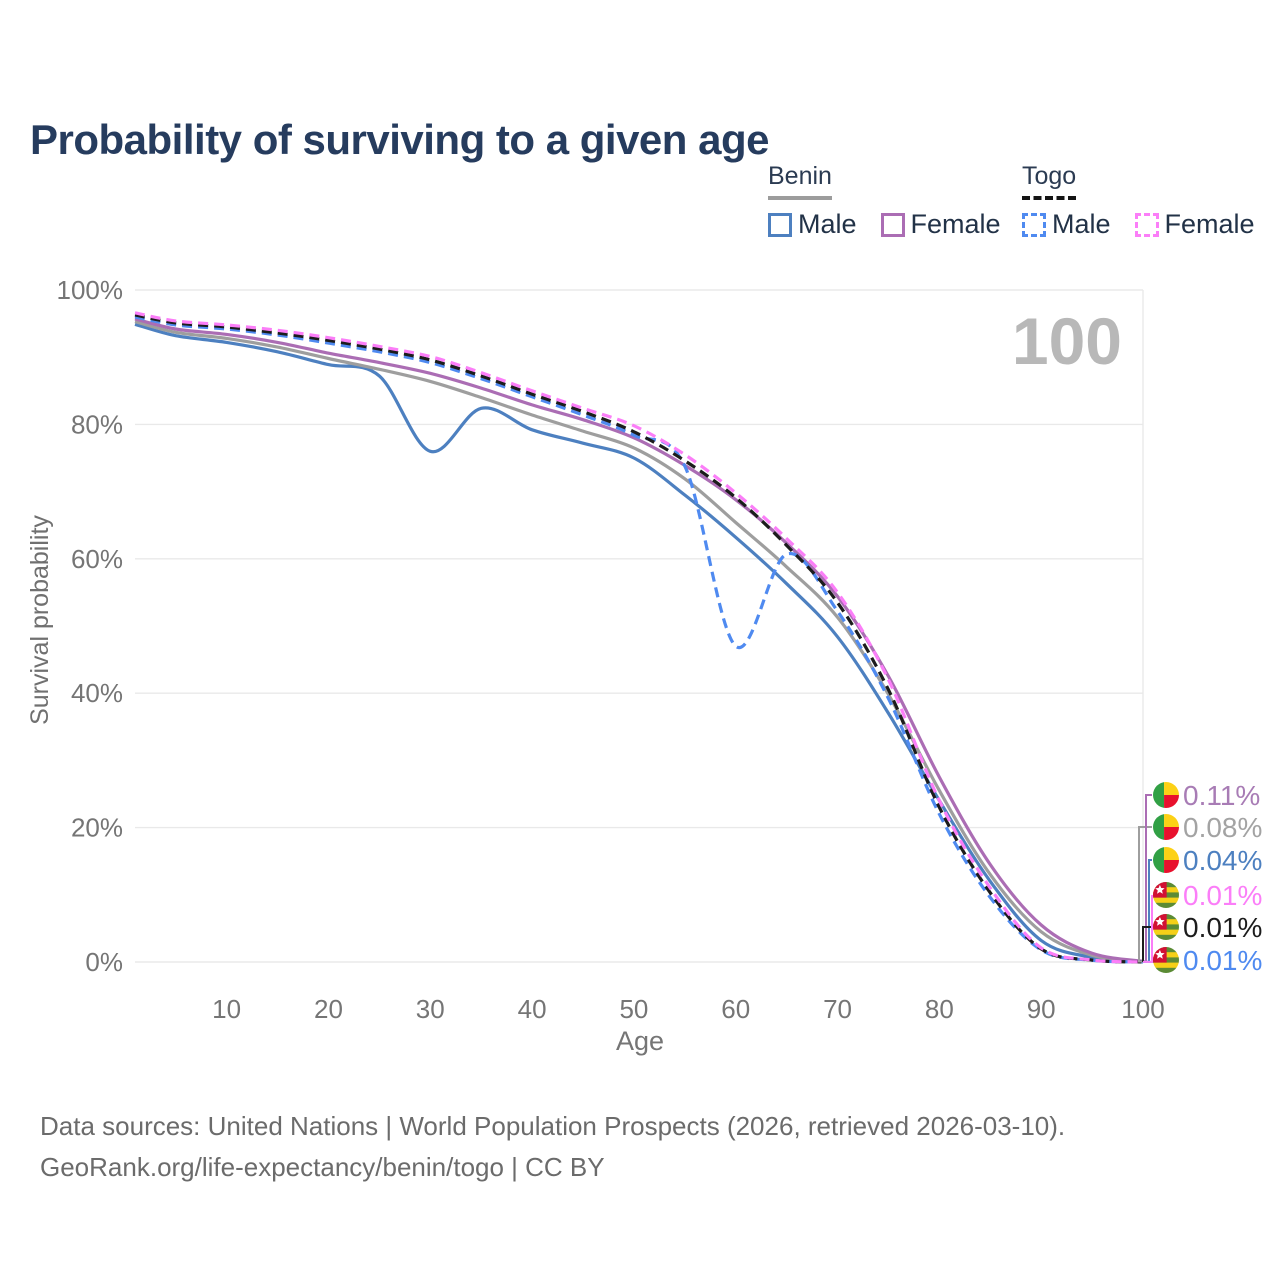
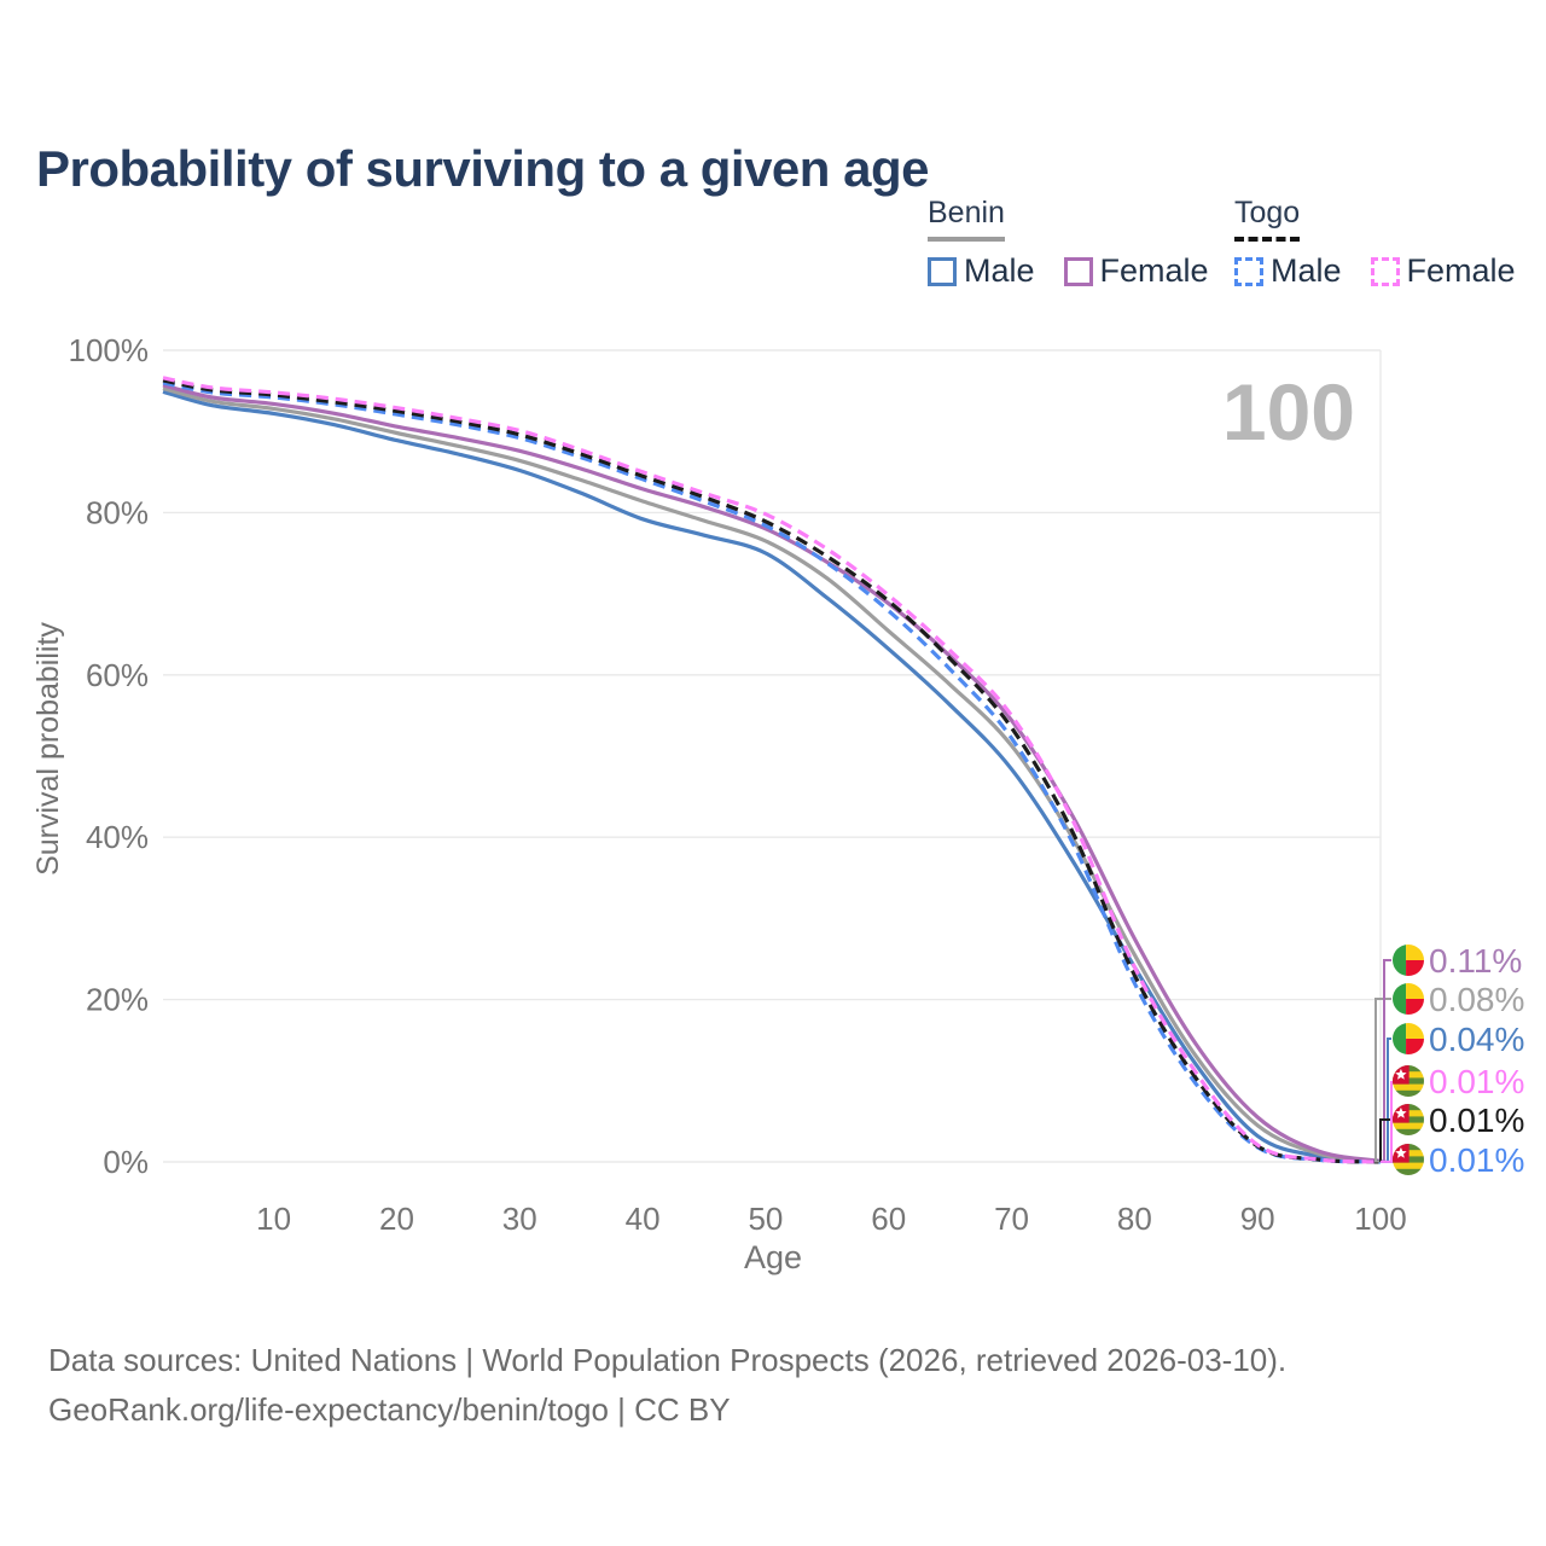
Benin Male/30: 76% -> 85%
Togo Male/60: 47% -> 68%
